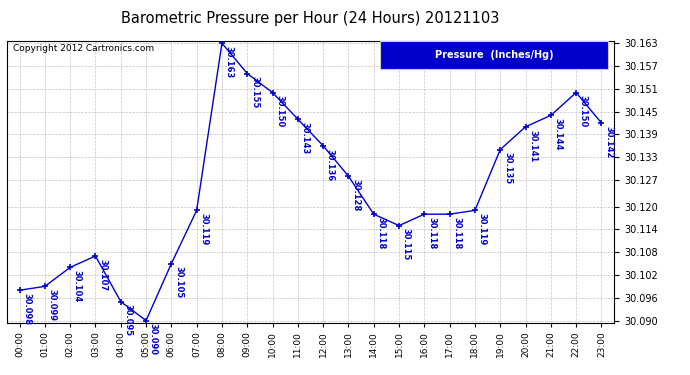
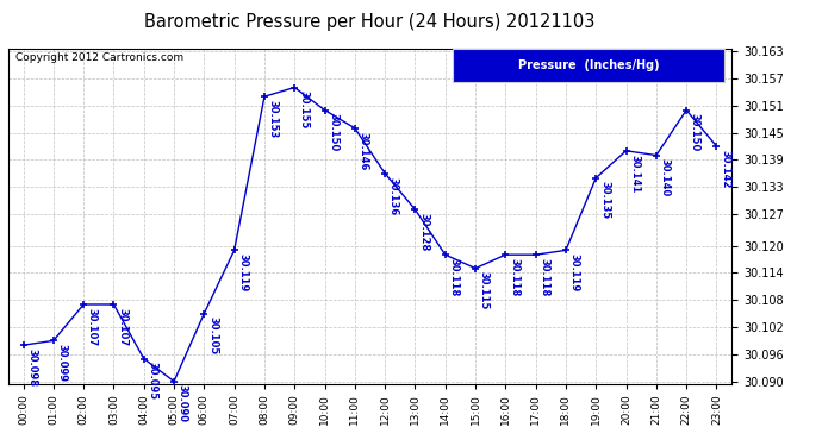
02:00: 30.104 -> 30.107
08:00: 30.163 -> 30.153
11:00: 30.143 -> 30.146
21:00: 30.144 -> 30.140
